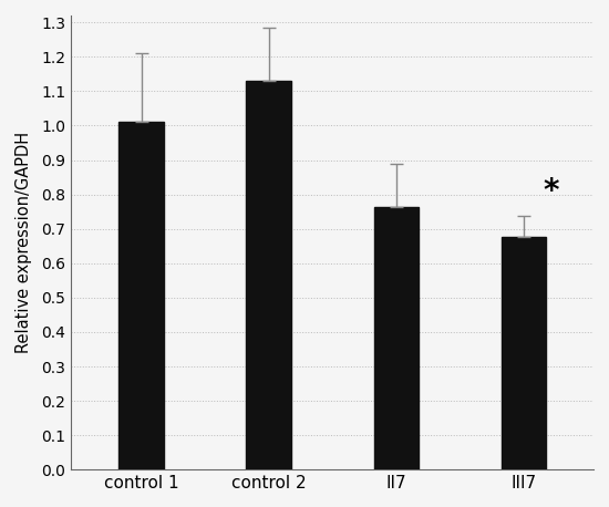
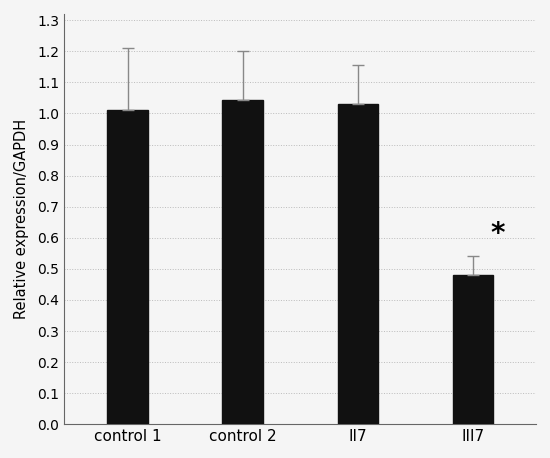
control 2: 1.130 -> 1.045
II7: 0.765 -> 1.030
III7: 0.675 -> 0.480
